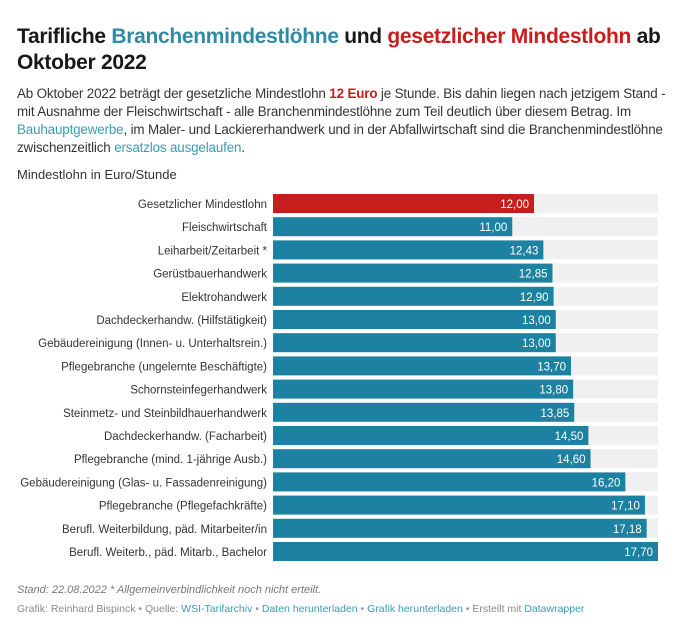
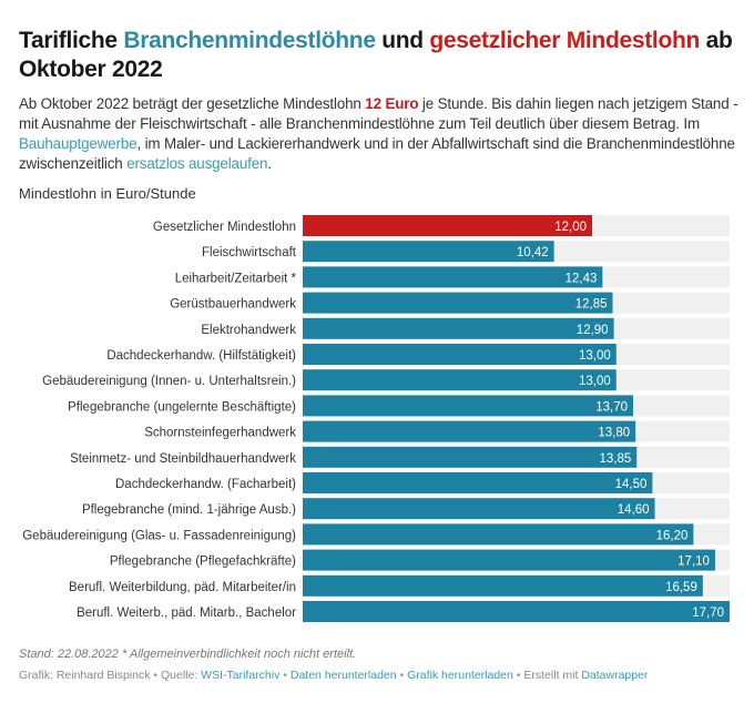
Fleischwirtschaft: 11,00 -> 10,42
Berufl. Weiterbildung, päd. Mitarbeiter/in: 17,18 -> 16,59
